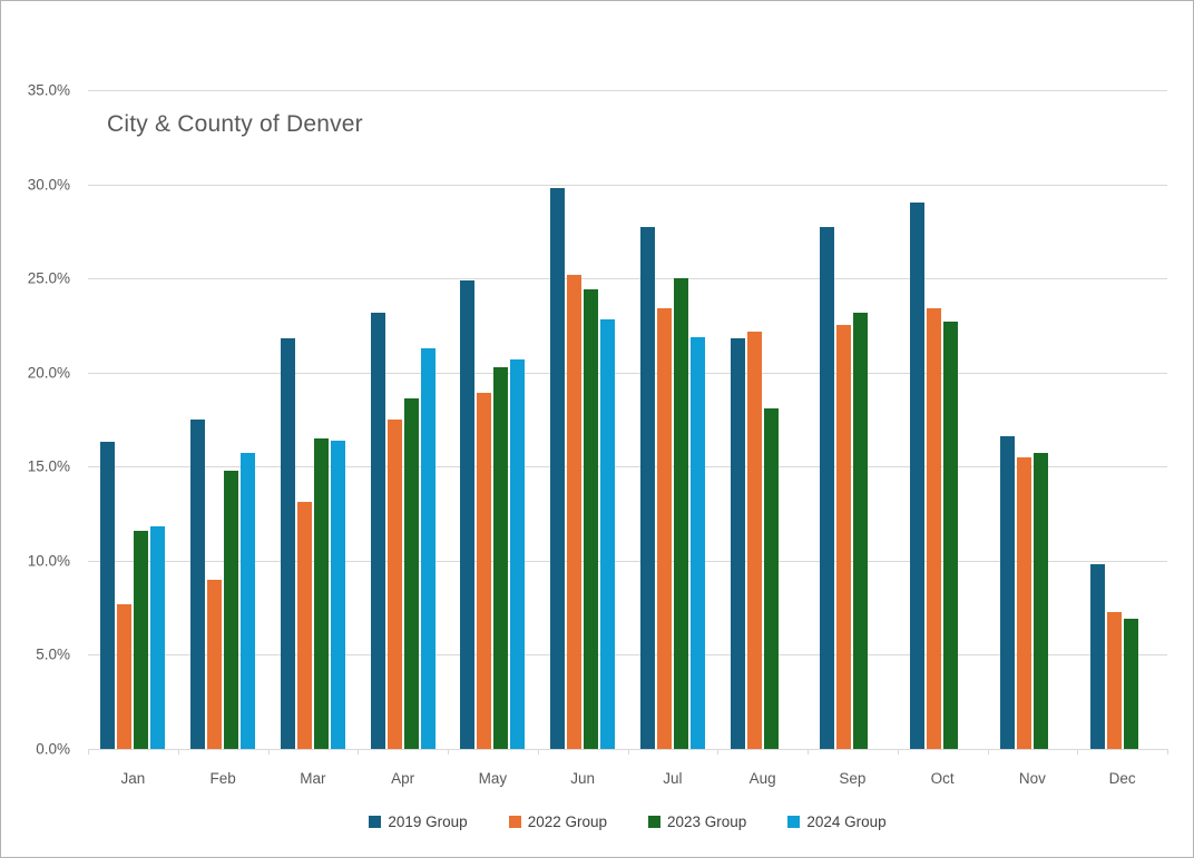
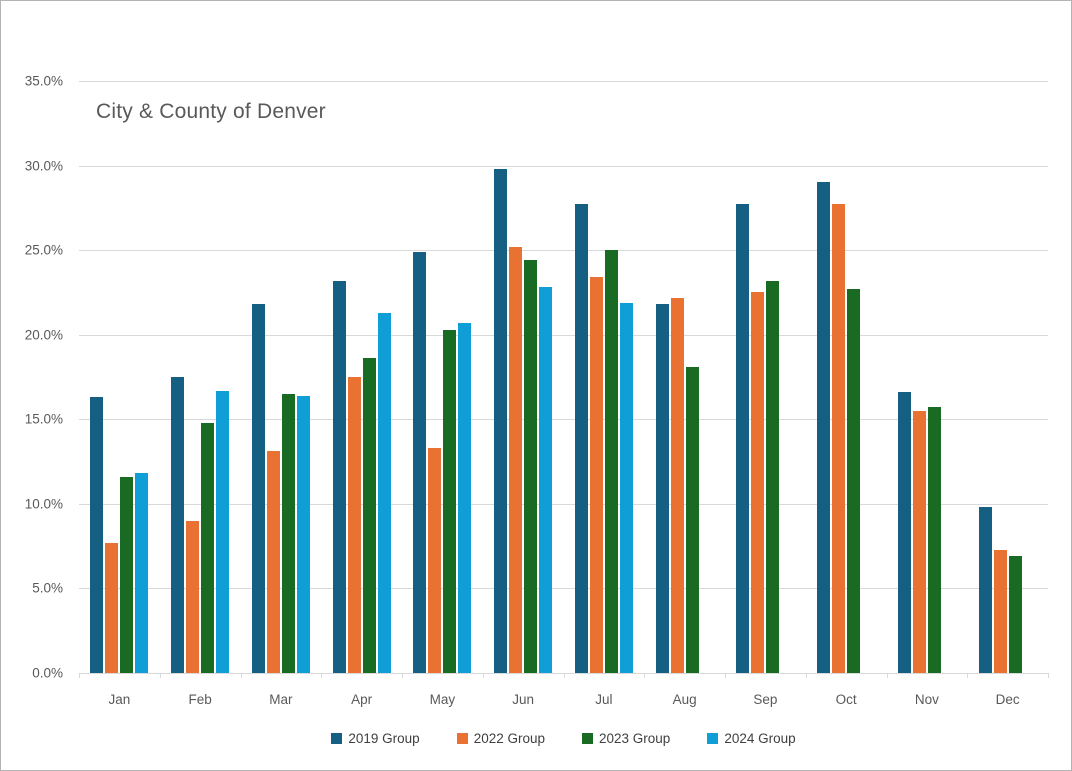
2024 Group/Feb: 15.7% -> 16.7%
2022 Group/May: 18.9% -> 13.3%
2022 Group/Oct: 23.4% -> 27.7%
